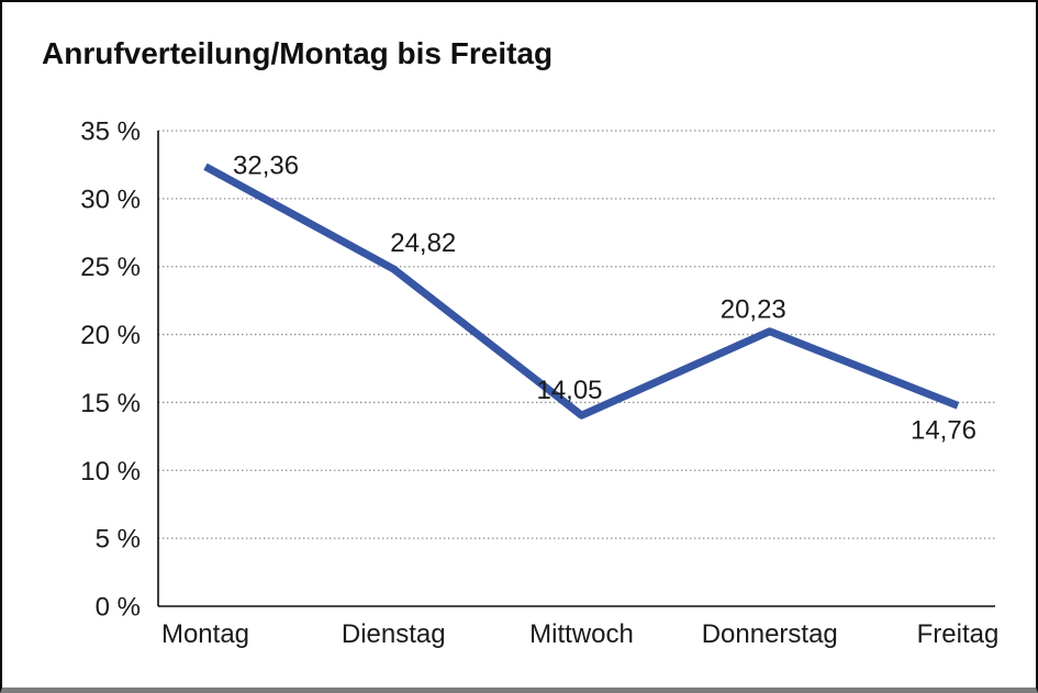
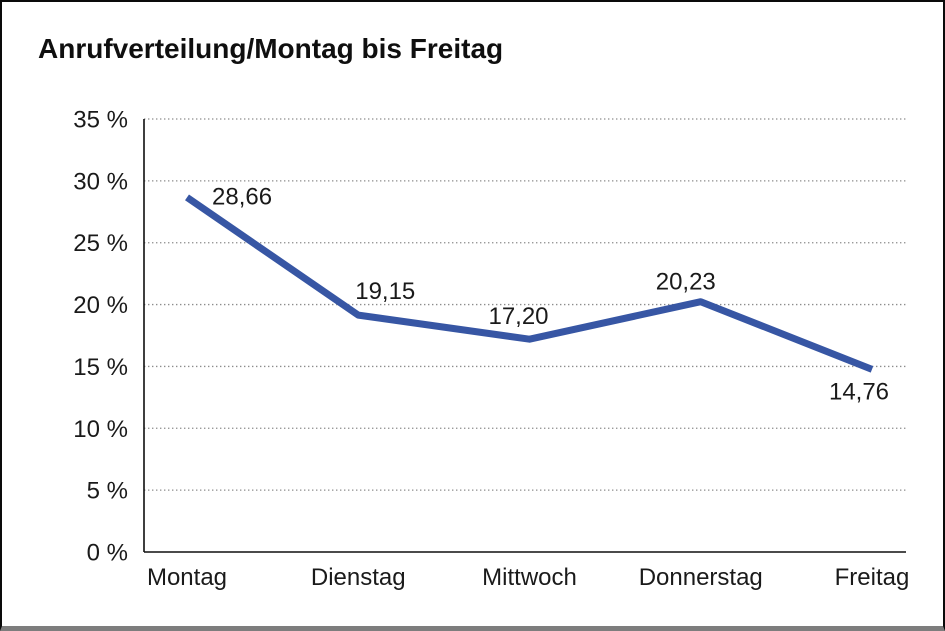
Montag: 32,36 -> 28,66
Dienstag: 24,82 -> 19,15
Mittwoch: 14,05 -> 17,20
